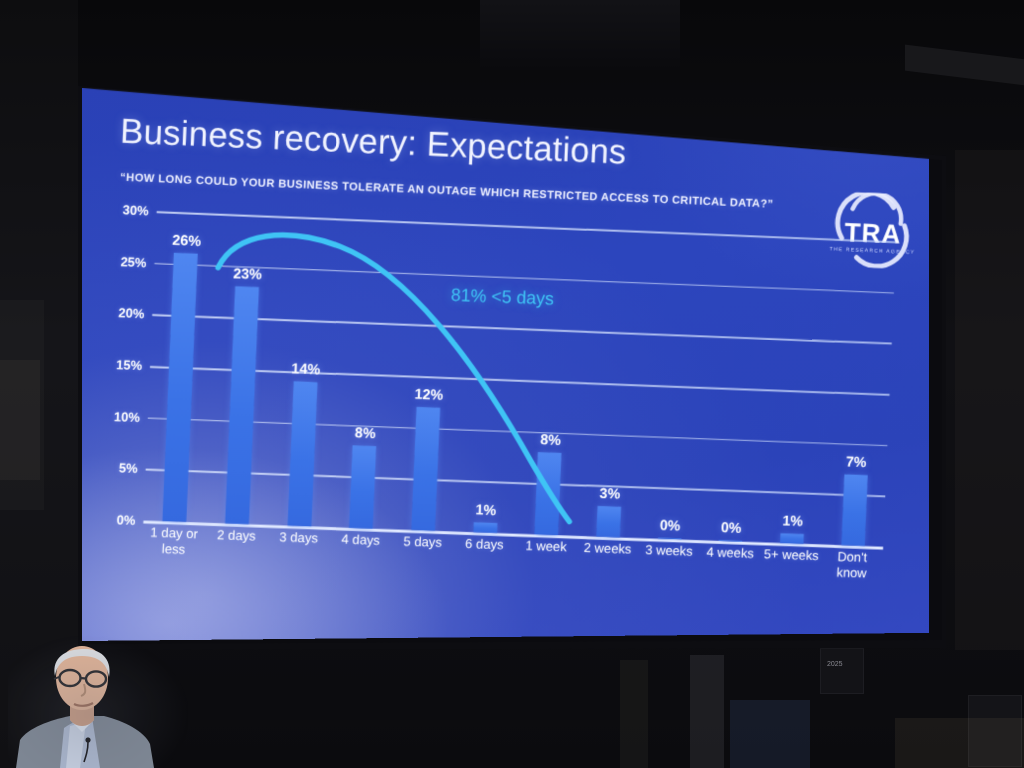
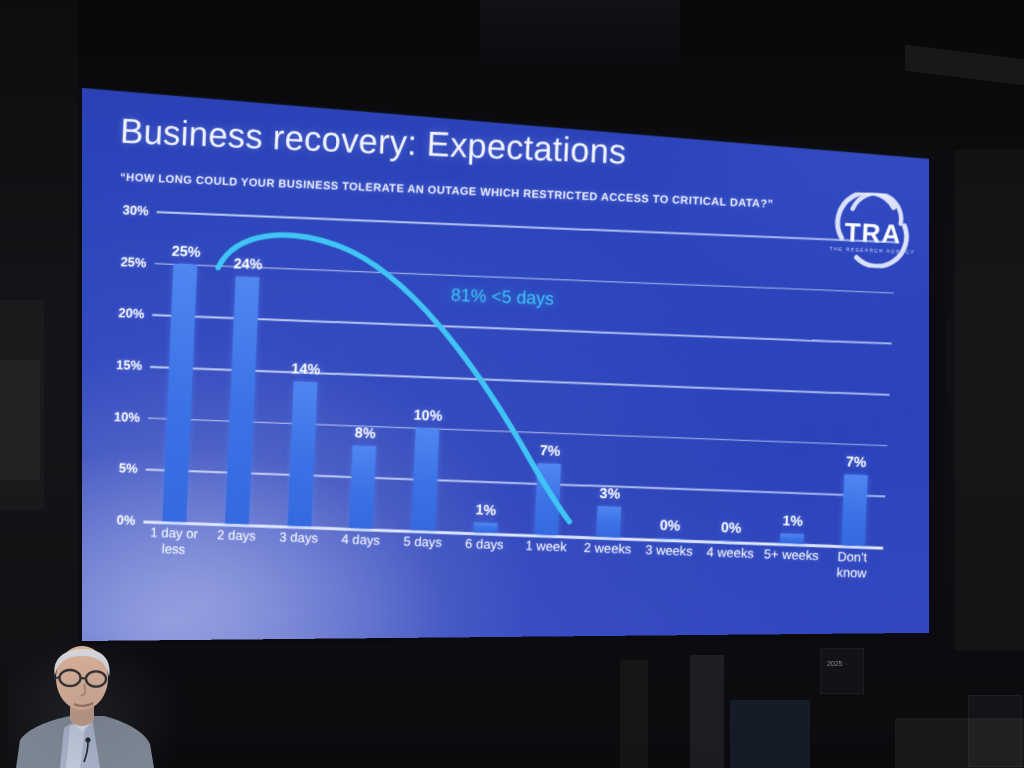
1 day or less: 26% -> 25%
2 days: 23% -> 24%
5 days: 12% -> 10%
1 week: 8% -> 7%
